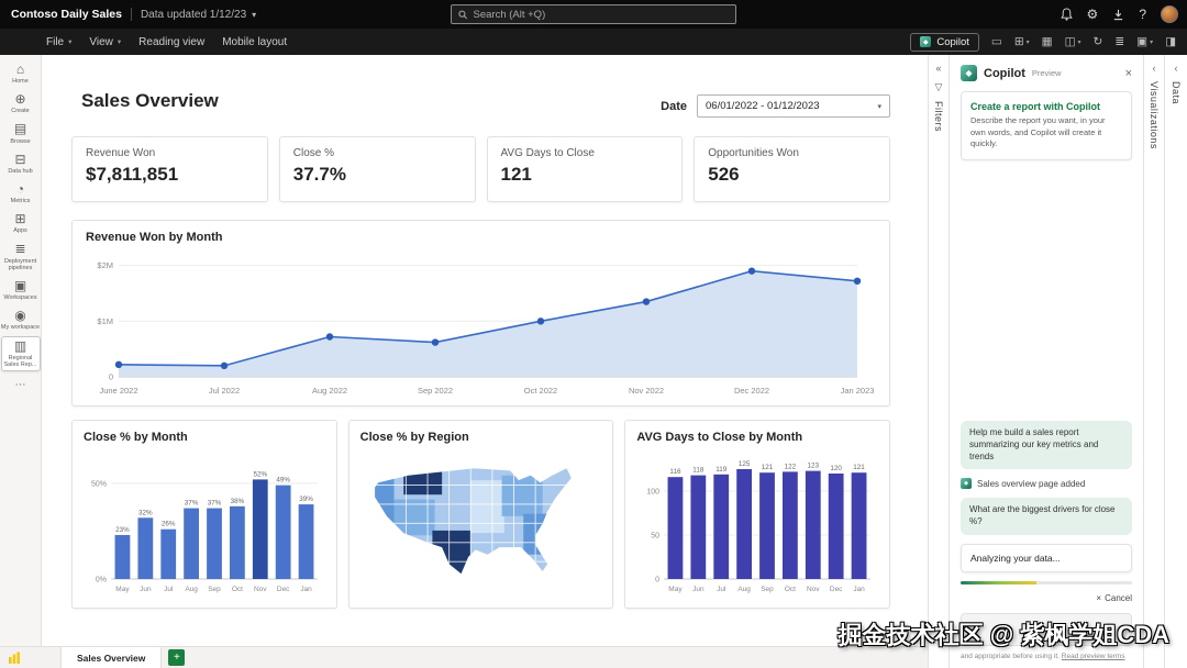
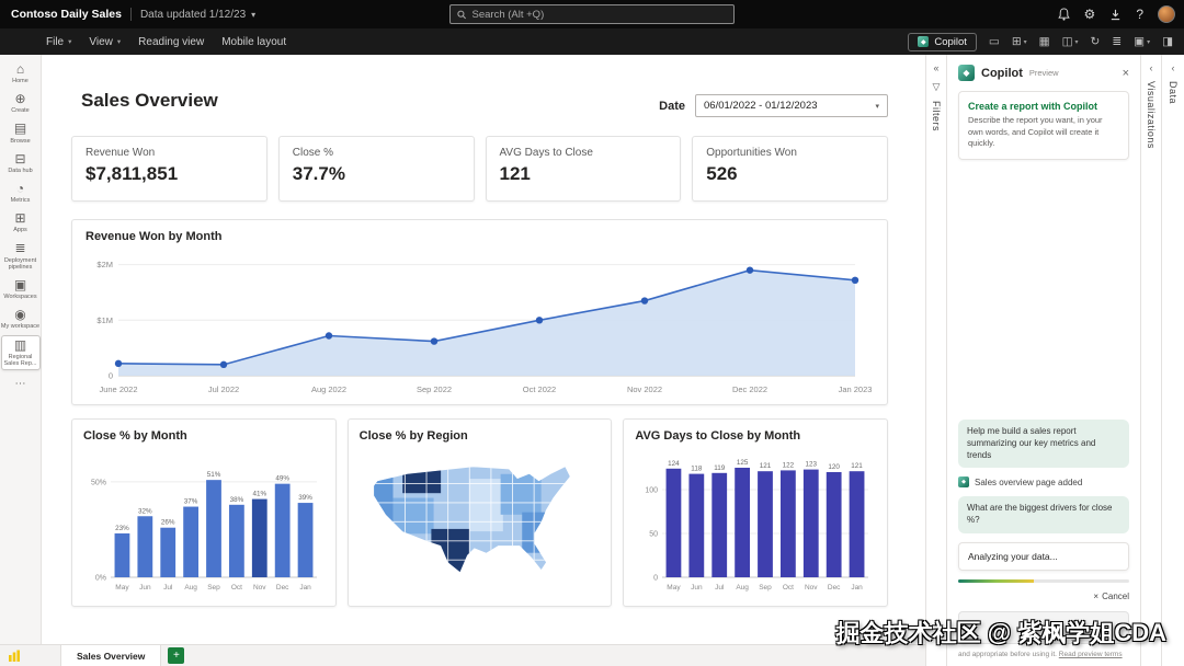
Close % by Month/Sep: 37% -> 51%
Close % by Month/Nov: 52% -> 41%
AVG Days to Close by Month/May: 116 -> 124
